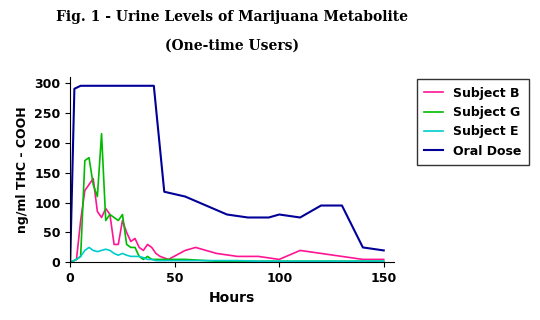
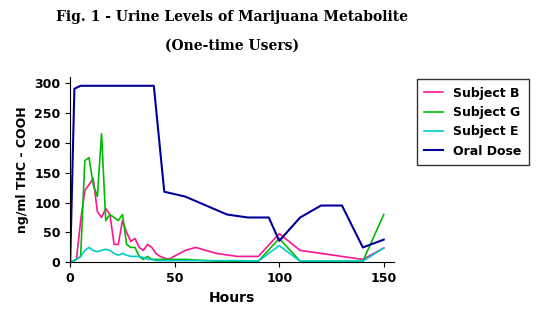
Subject B/100: 5 -> 48
Subject G/100: 2 -> 40
Subject E/100: 2 -> 28
Oral Dose/100: 80 -> 36
Subject B/150: 5 -> 24
Subject G/150: 2 -> 80
Subject E/150: 2 -> 24
Oral Dose/150: 20 -> 38
